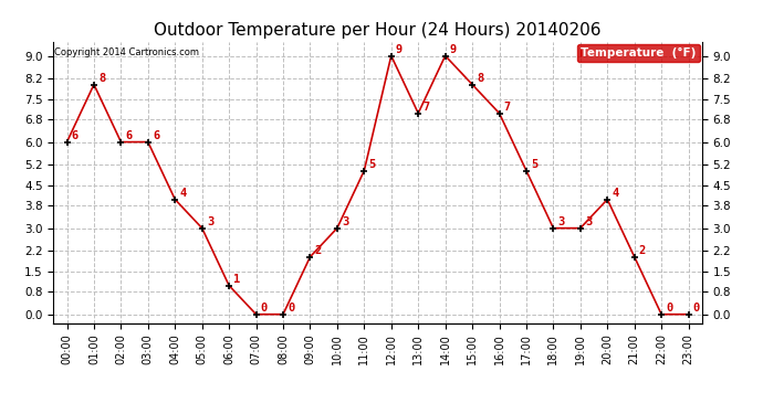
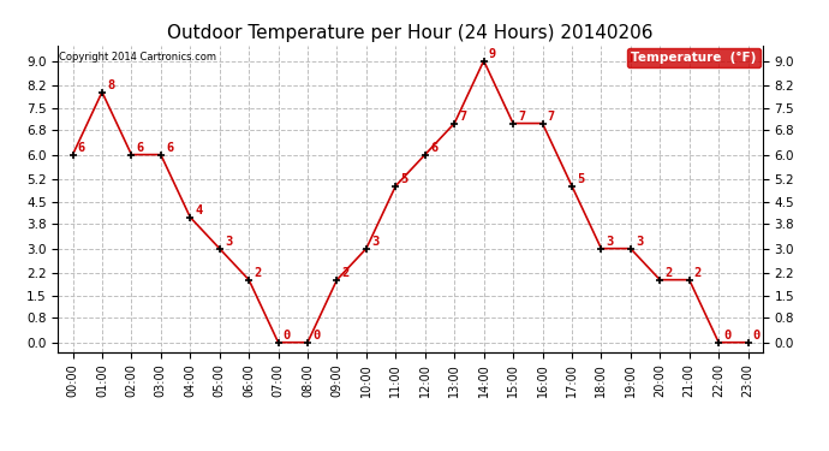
06:00: 1 -> 2
12:00: 9 -> 6
15:00: 8 -> 7
20:00: 4 -> 2
